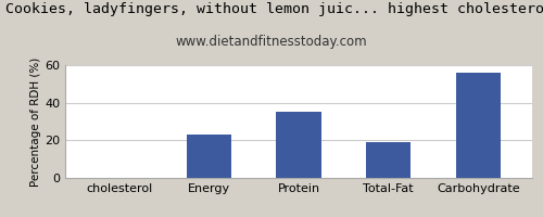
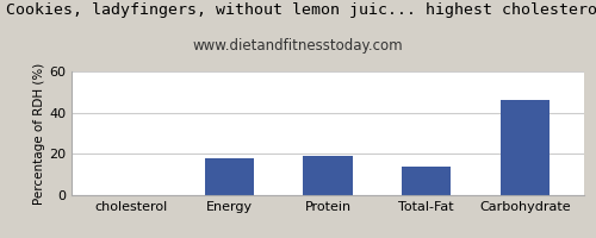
Energy: 23 -> 18
Protein: 35 -> 19
Total-Fat: 19 -> 14
Carbohydrate: 56 -> 46
